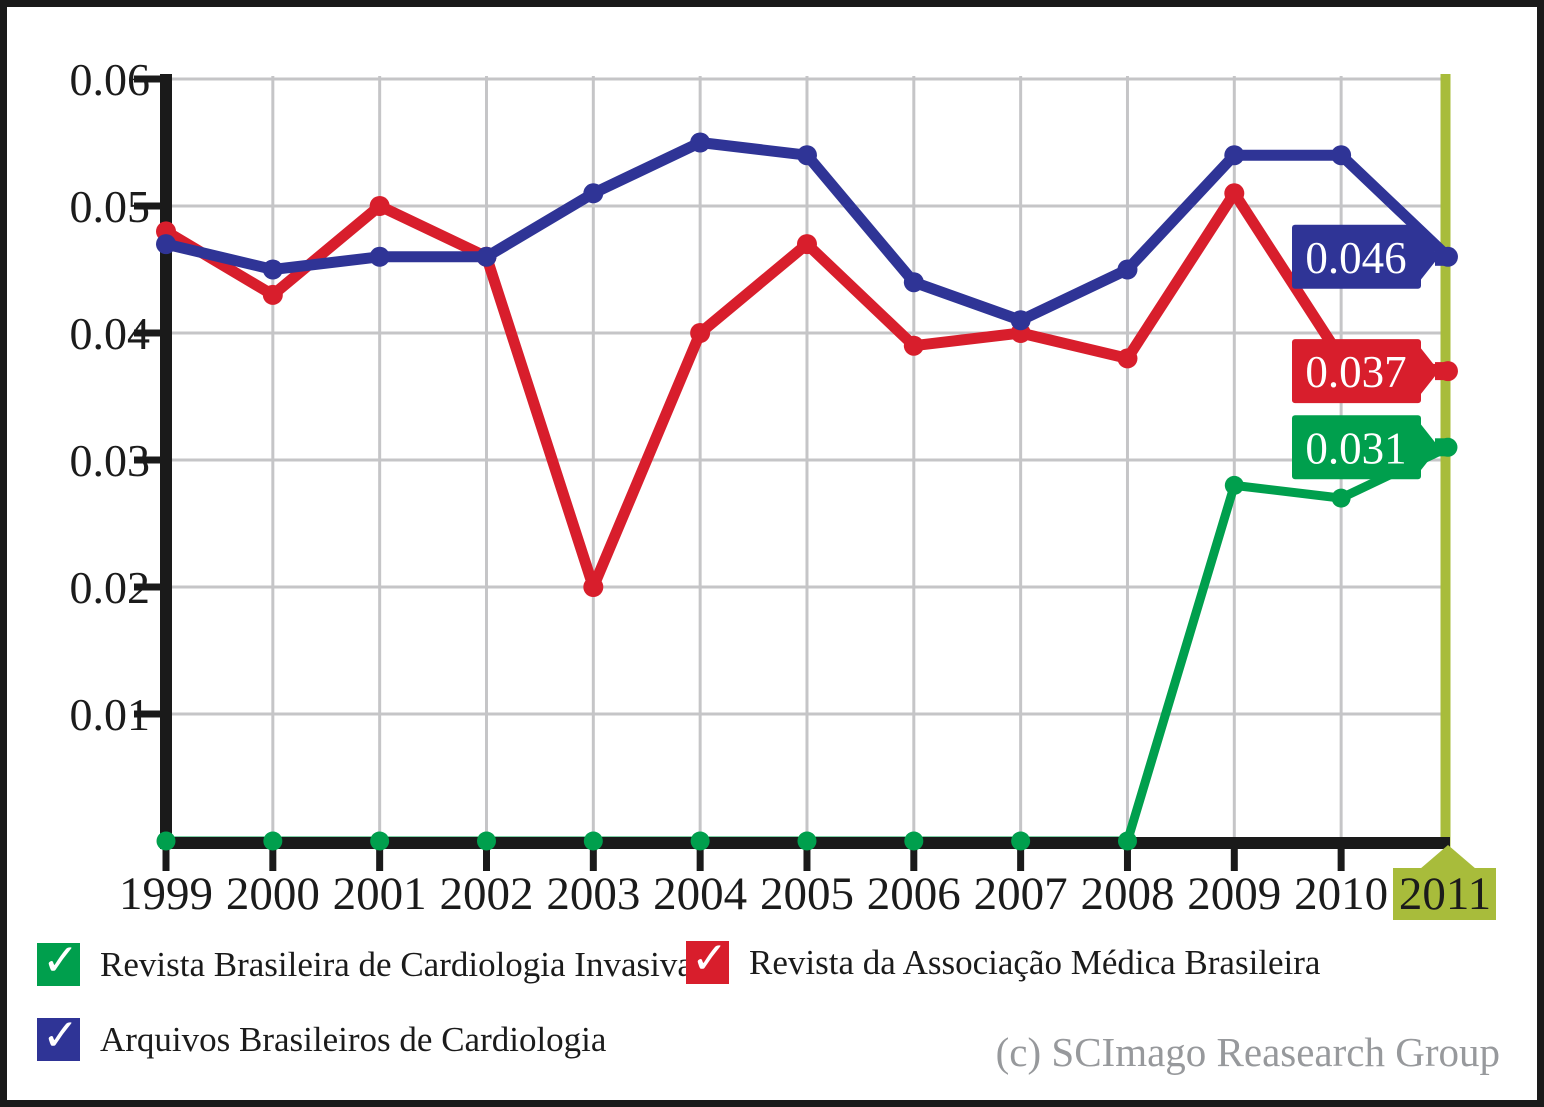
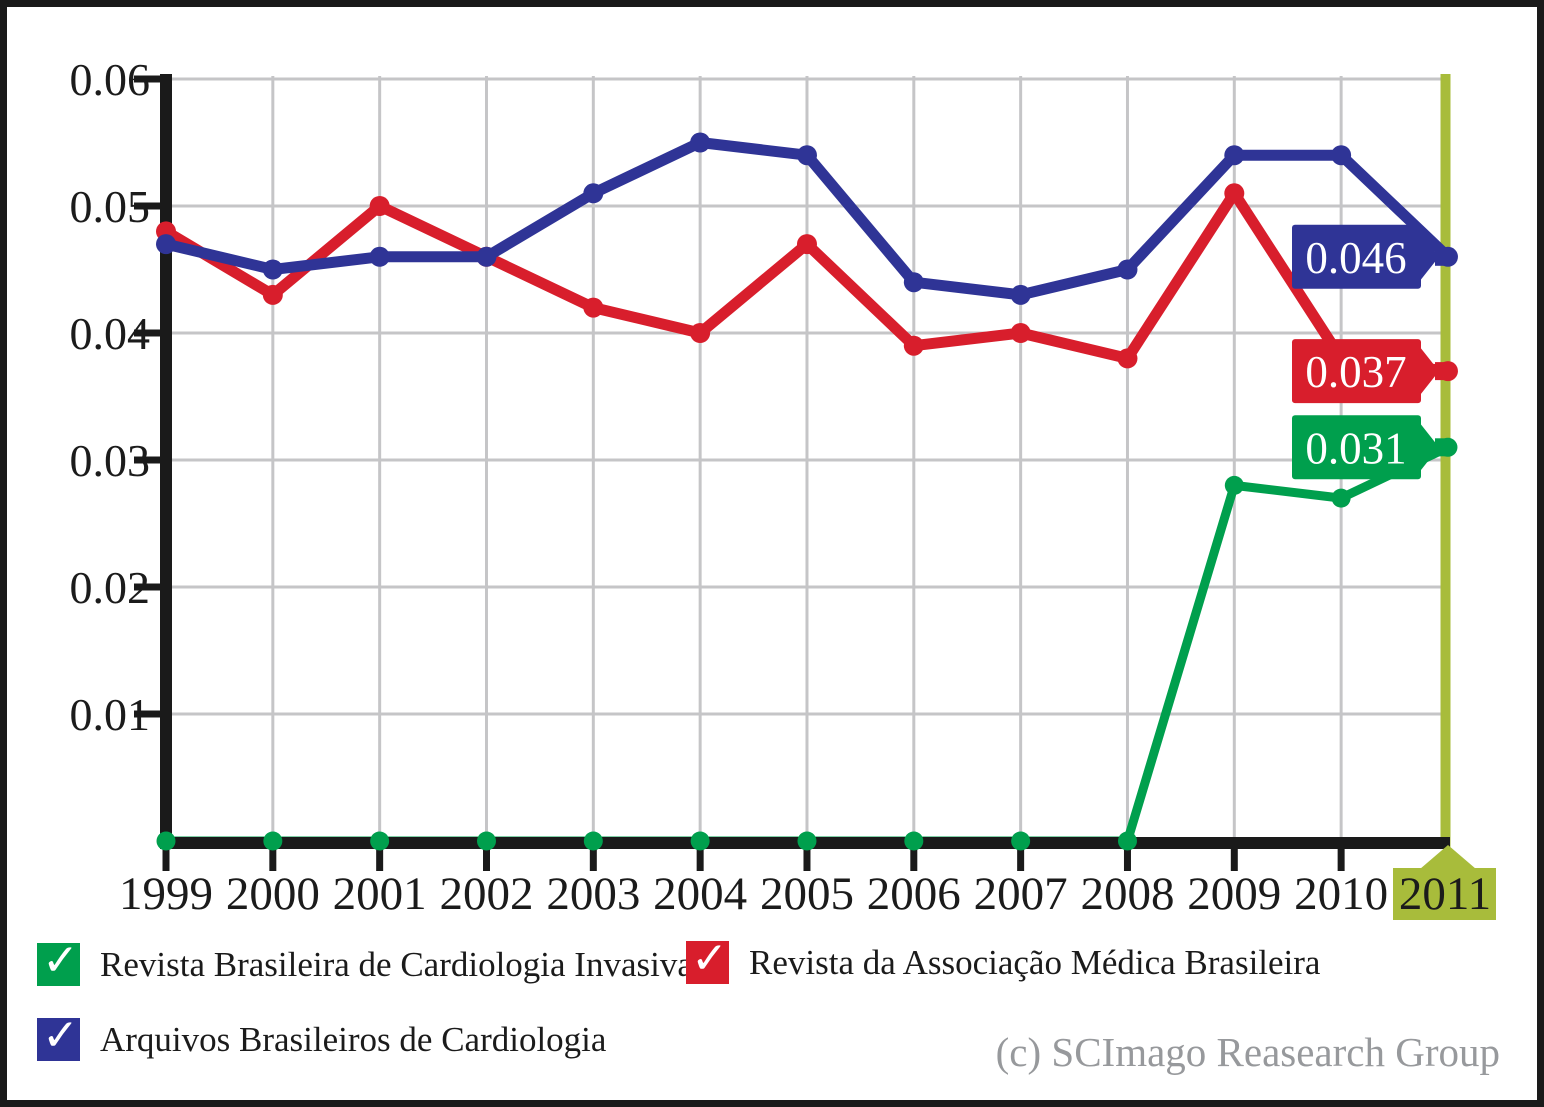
Revista da Associação Médica Brasileira/2003: 0.020 -> 0.042
Arquivos Brasileiros de Cardiologia/2007: 0.041 -> 0.043
